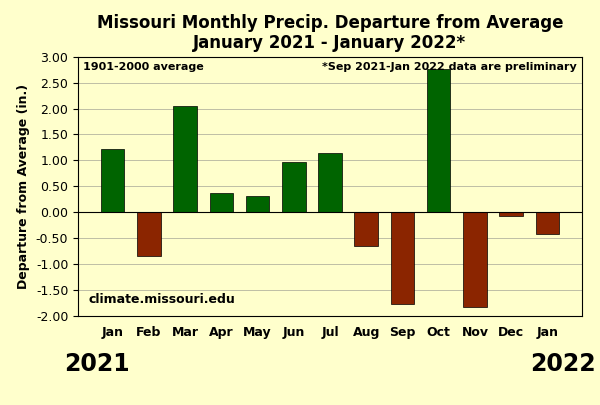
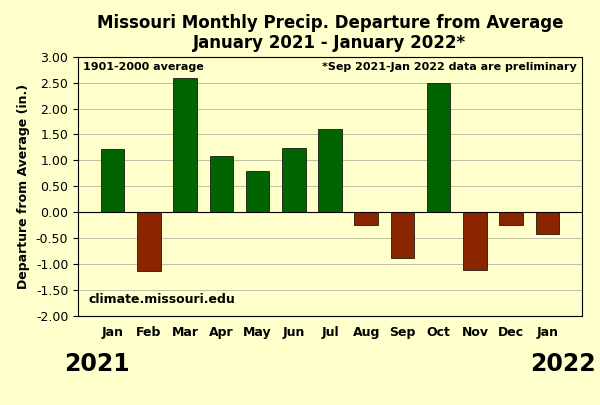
Feb: -0.85 -> -1.14
Mar: 2.05 -> 2.58
Apr: 0.38 -> 1.08
May: 0.32 -> 0.80
Jun: 0.96 -> 1.24
Jul: 1.14 -> 1.60
Aug: -0.65 -> -0.24
Sep: -1.78 -> -0.88
Oct: 2.76 -> 2.50
Nov: -1.82 -> -1.12
Dec: -0.08 -> -0.24
